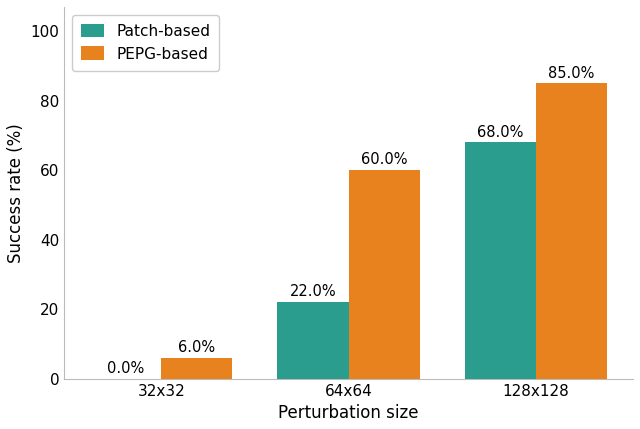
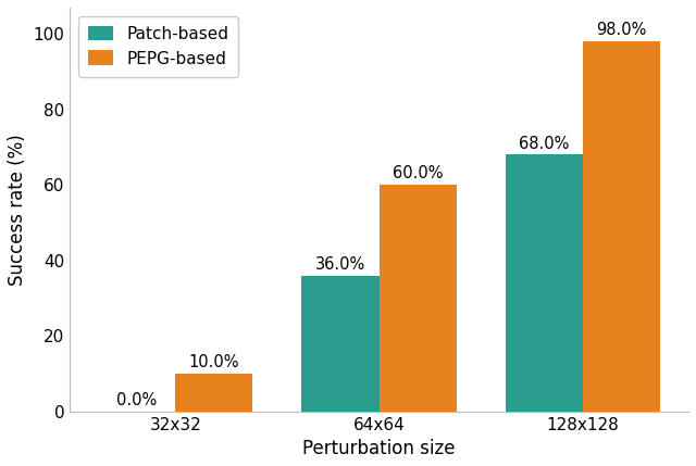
PEPG-based/32x32: 6.0% -> 10.0%
Patch-based/64x64: 22.0% -> 36.0%
PEPG-based/128x128: 85.0% -> 98.0%
